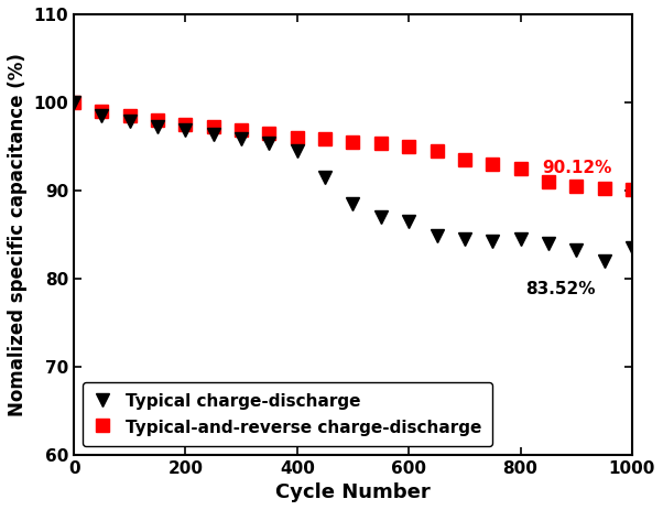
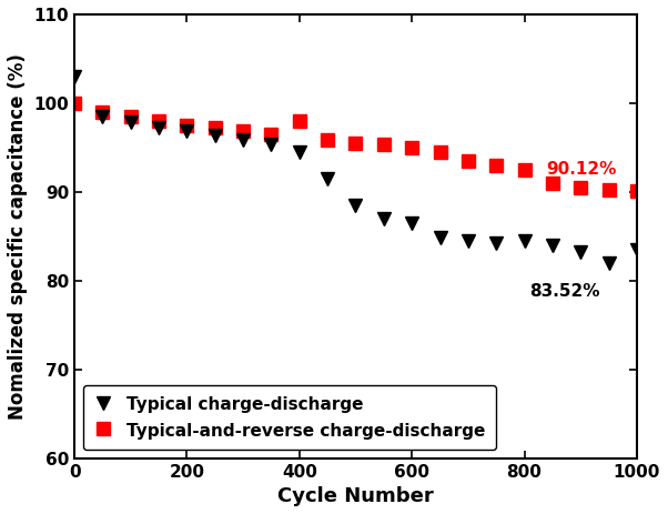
Typical charge-discharge/0: 100.0 -> 103.0
Typical-and-reverse charge-discharge/400: 96.0 -> 98.0
